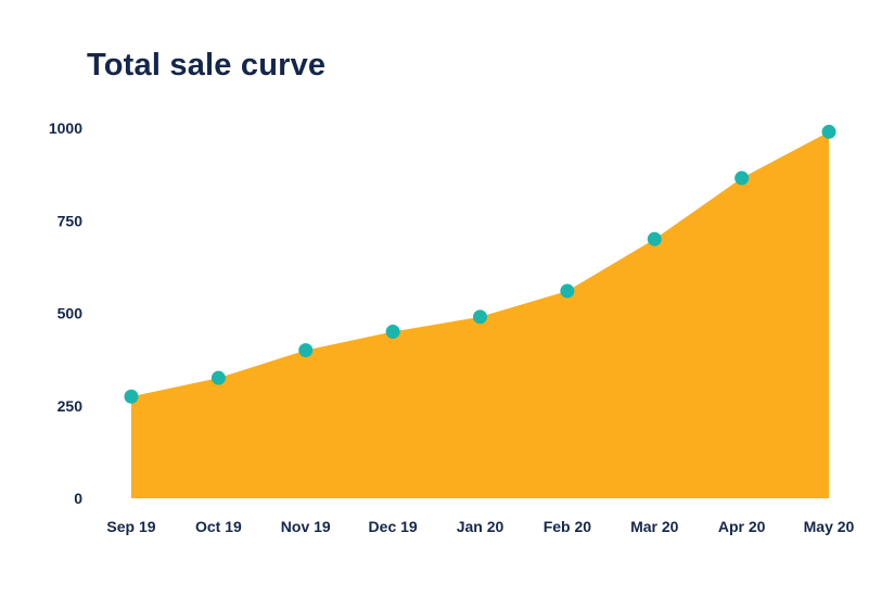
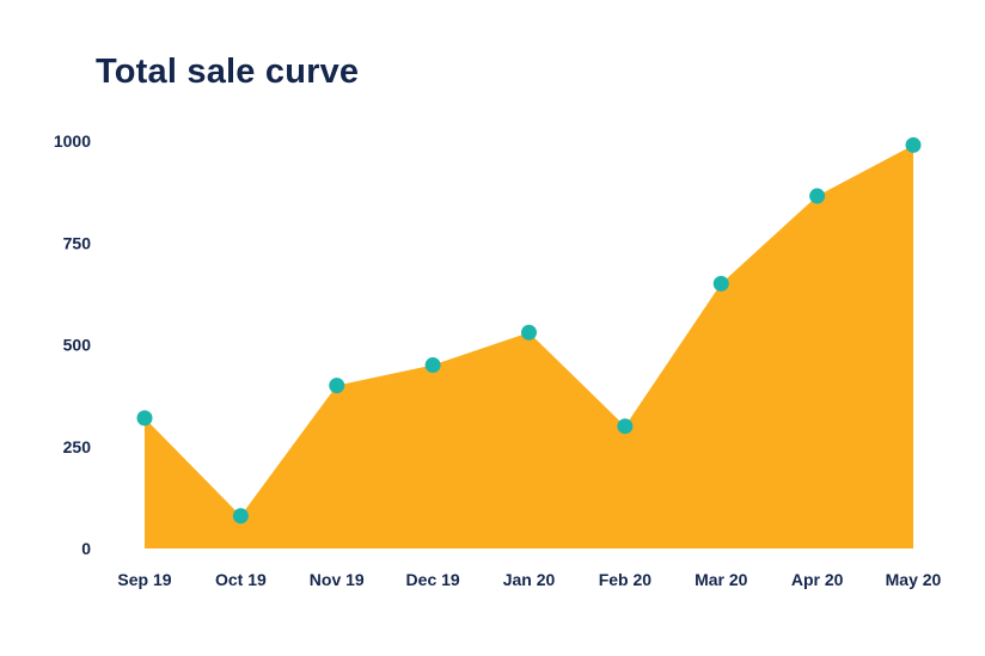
Sep 19: 280 -> 320
Oct 19: 320 -> 80
Jan 20: 490 -> 530
Feb 20: 560 -> 300
Mar 20: 700 -> 650
